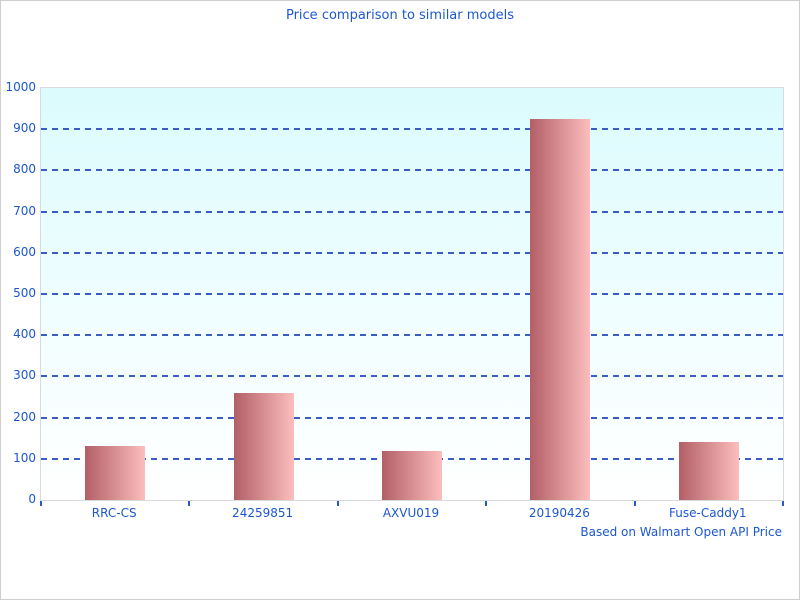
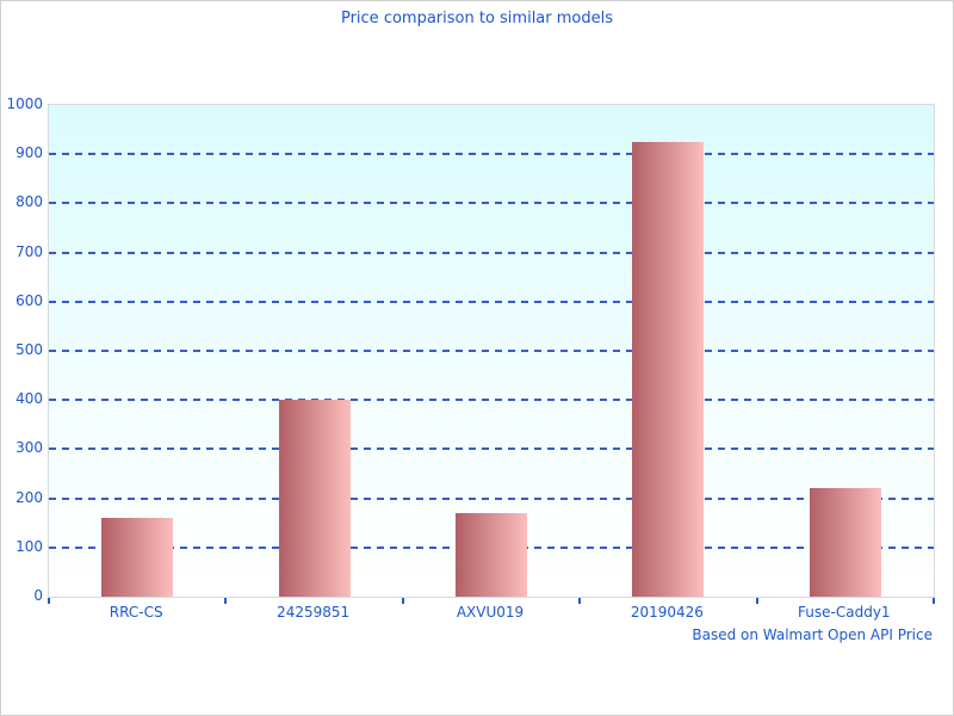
RRC-CS: 130 -> 160
24259851: 260 -> 400
AXVU019: 120 -> 170
Fuse-Caddy1: 140 -> 220
